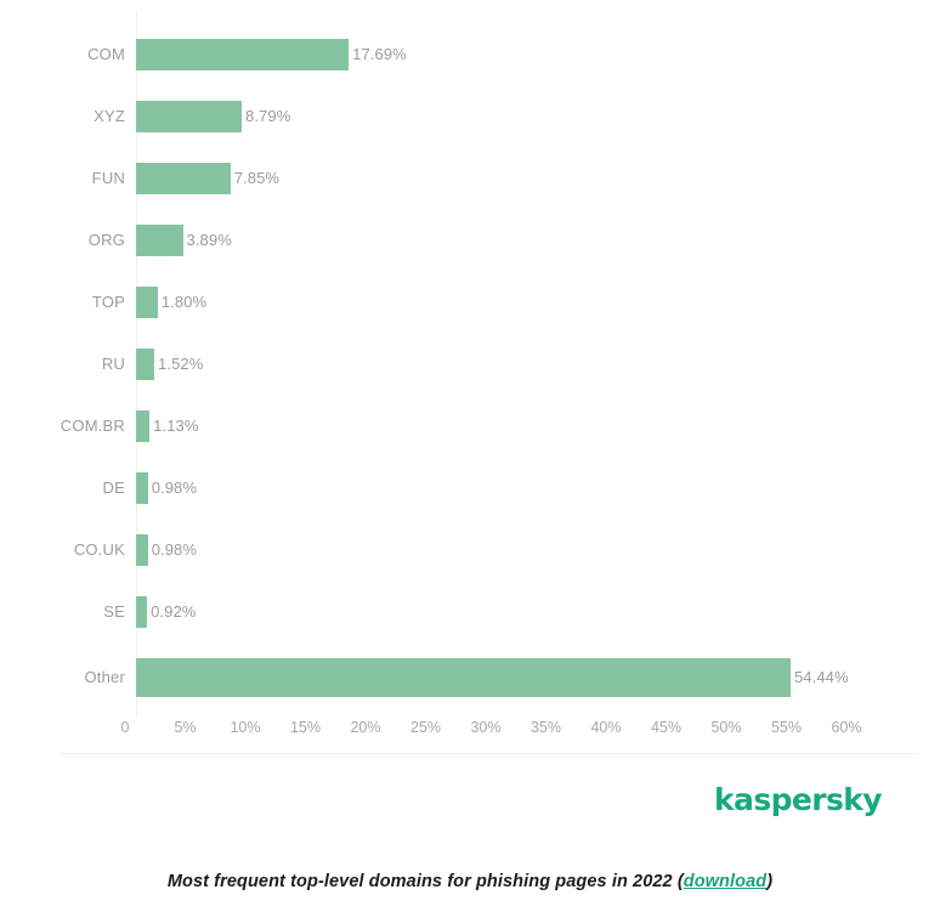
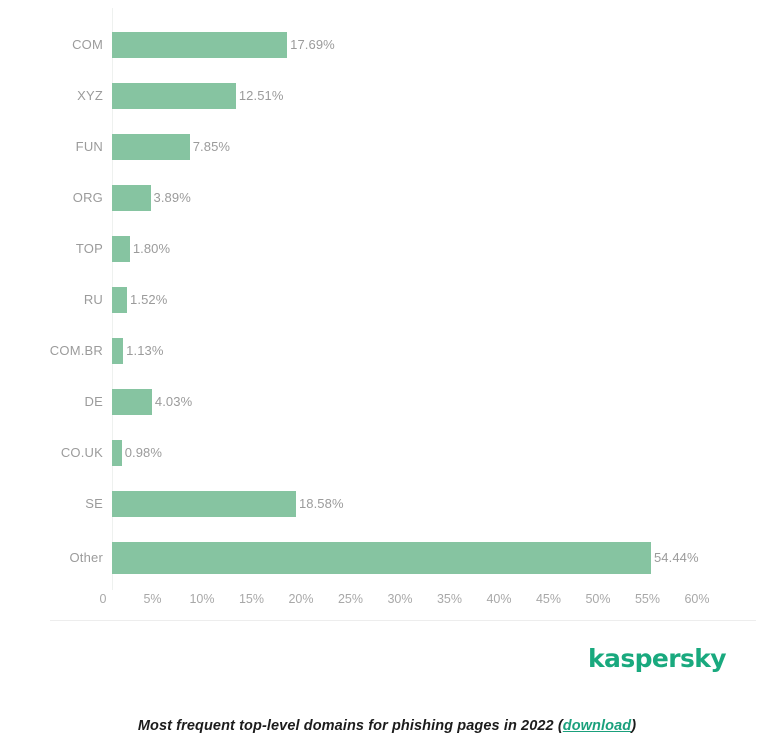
XYZ: 8.79% -> 12.51%
DE: 0.98% -> 4.03%
SE: 0.92% -> 18.58%
